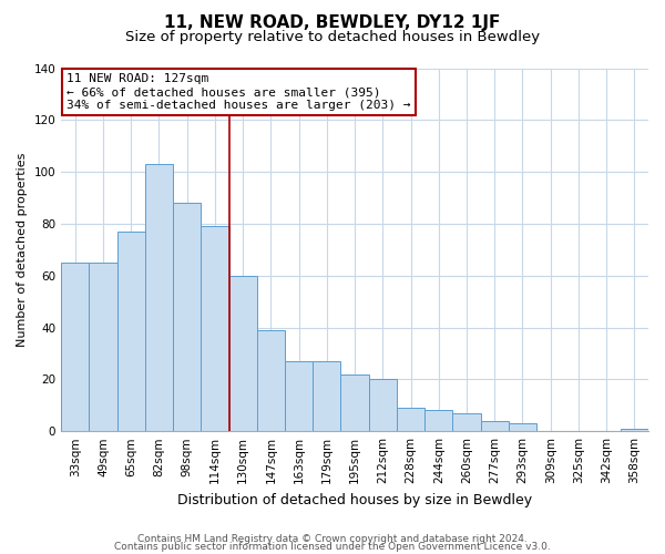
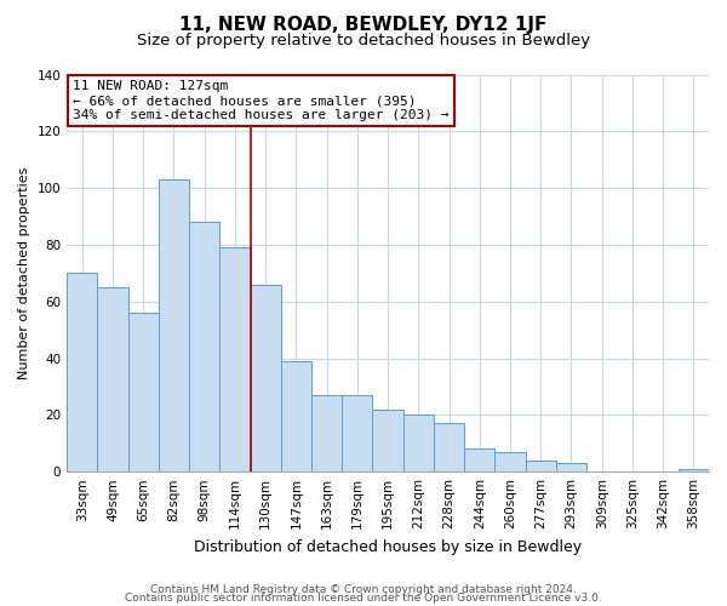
33sqm: 65 -> 70
65sqm: 77 -> 56
130sqm: 60 -> 66
228sqm: 9 -> 17
